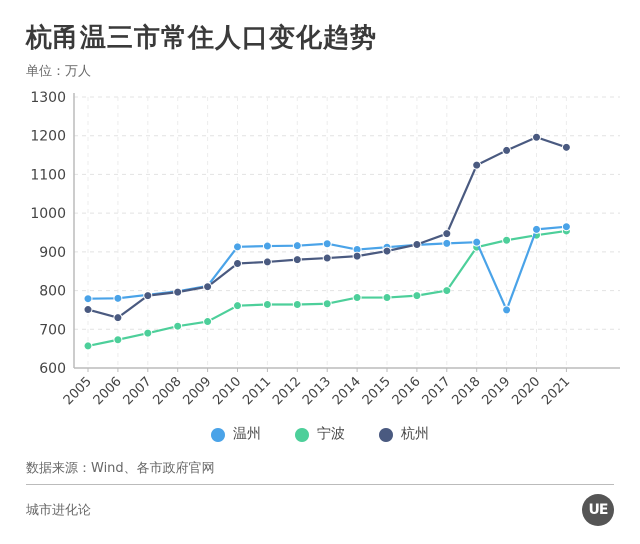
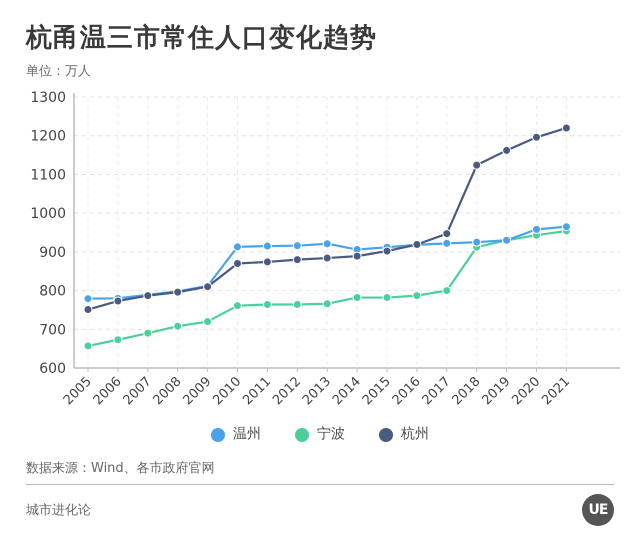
杭州/2006: 730 -> 770
温州/2019: 750 -> 930
杭州/2021: 1170 -> 1220
